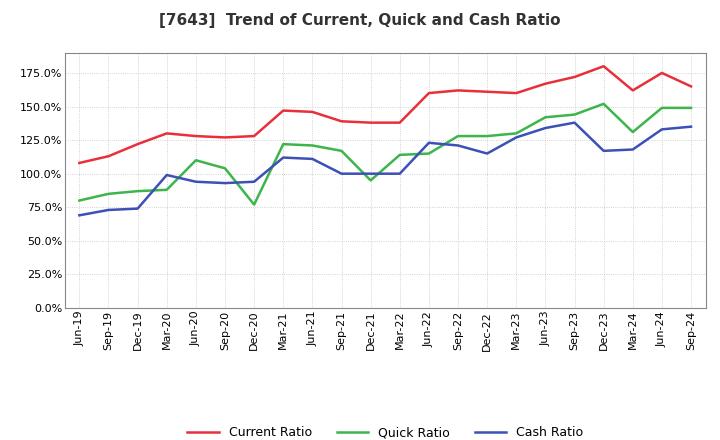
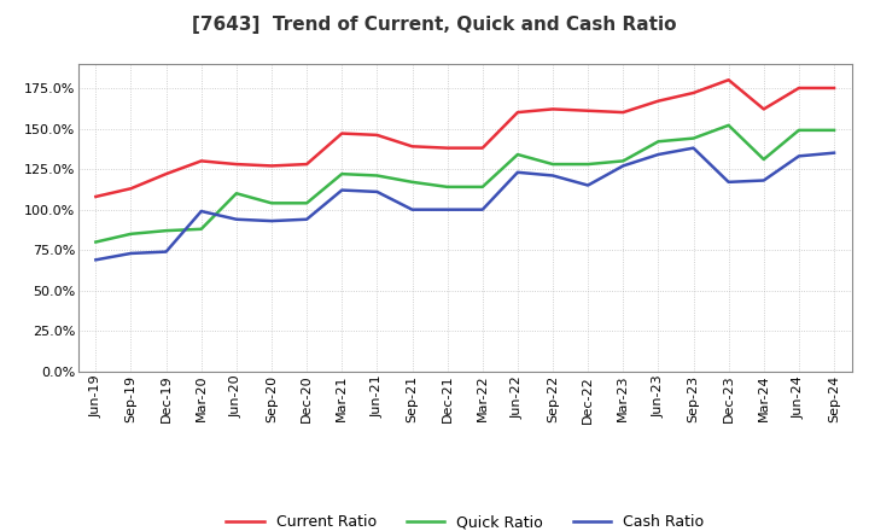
Quick Ratio/Dec-20: 77% -> 104%
Quick Ratio/Dec-21: 95% -> 114%
Quick Ratio/Jun-22: 115% -> 134%
Current Ratio/Sep-24: 165% -> 175%
